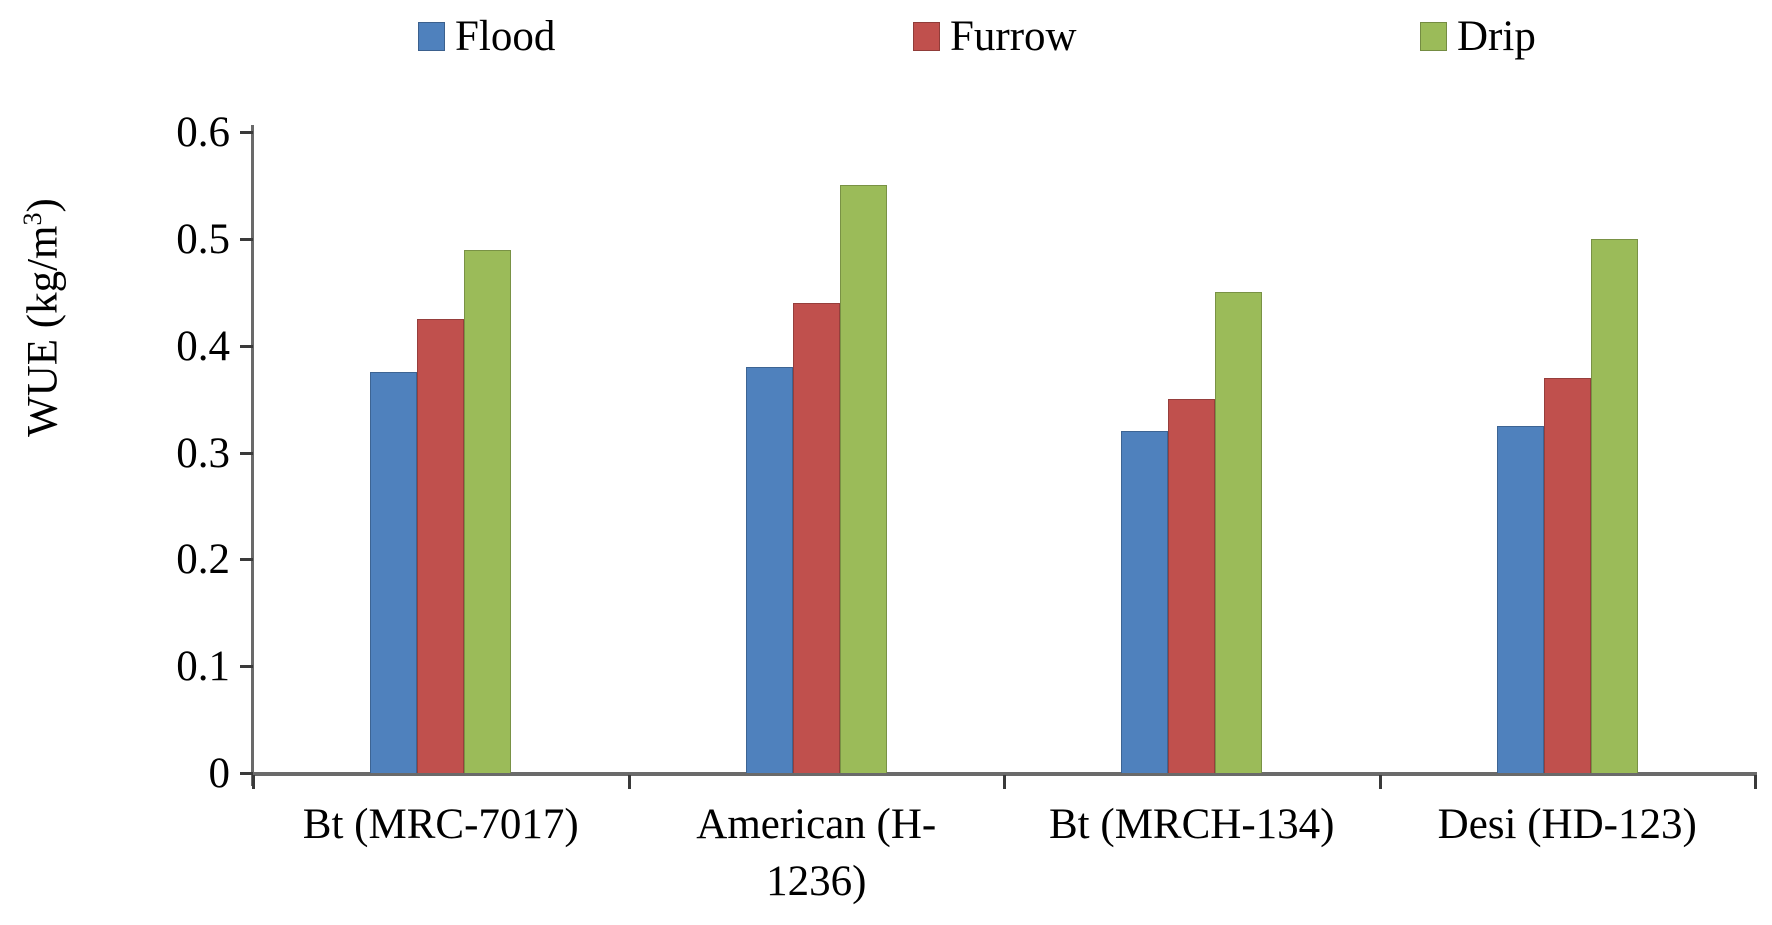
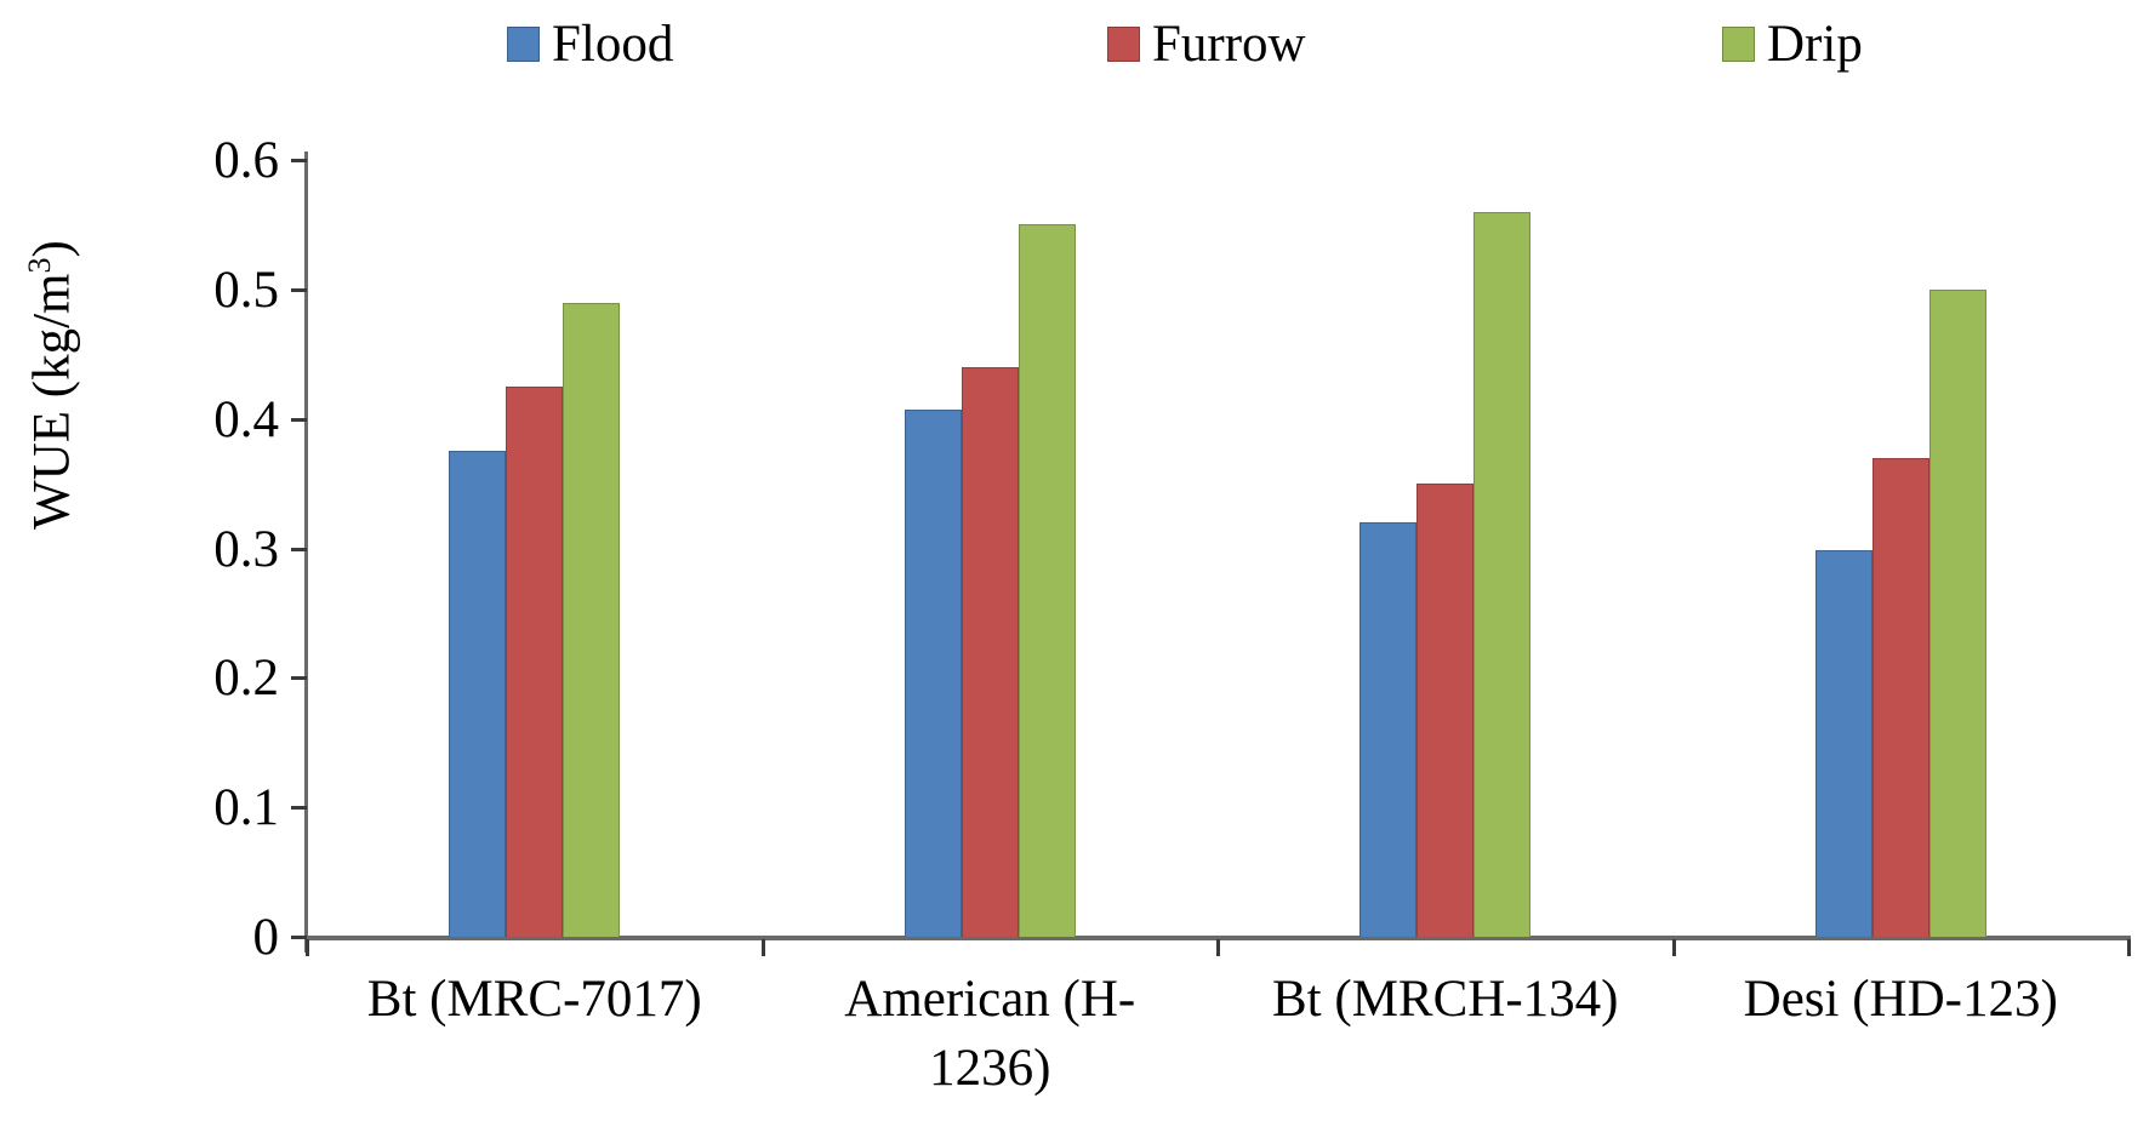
Flood/American (H-1236): 0.380 -> 0.407
Drip/Bt (MRCH-134): 0.45 -> 0.56
Flood/Desi (HD-123): 0.325 -> 0.299
